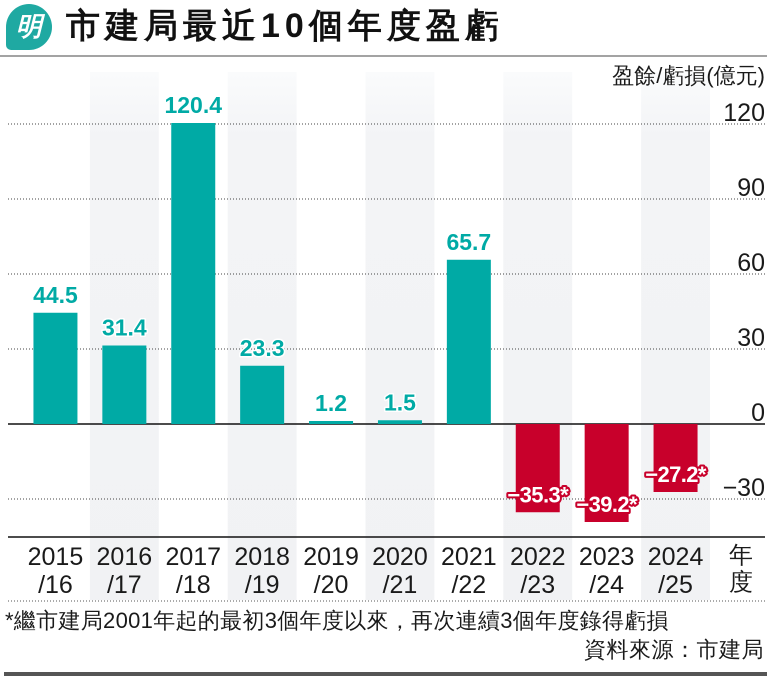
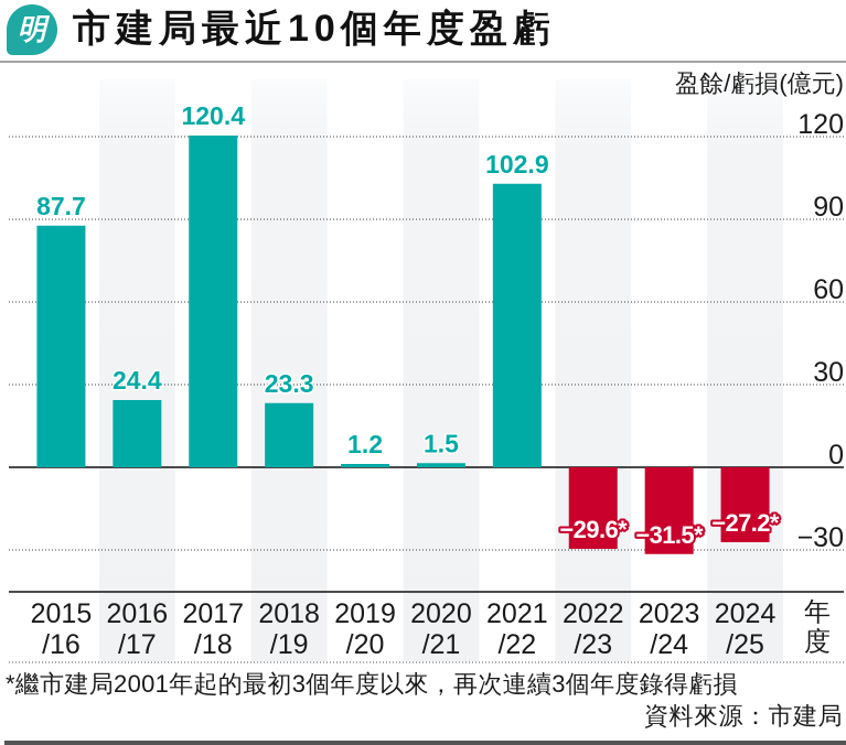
2015/16: 44.5 -> 87.7
2016/17: 31.4 -> 24.4
2021/22: 65.7 -> 102.9
2022/23: −35.3 -> −29.6
2023/24: −39.2 -> −31.5
